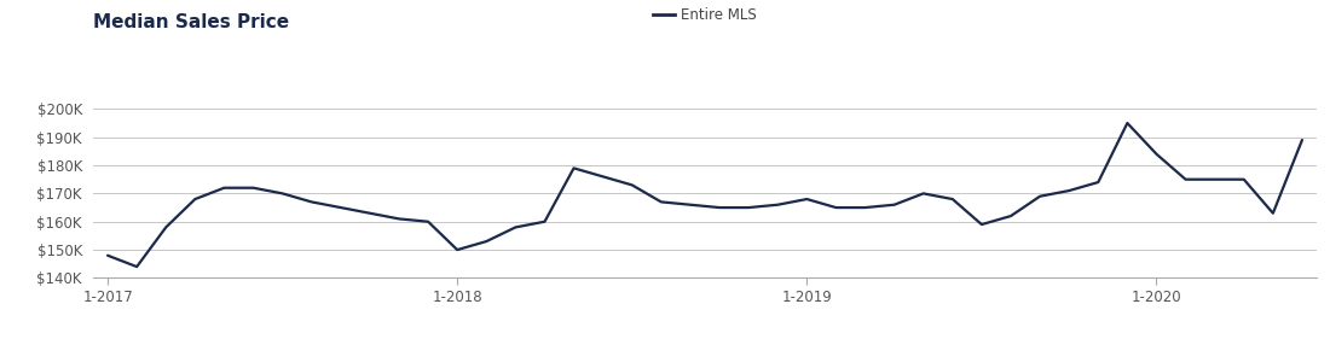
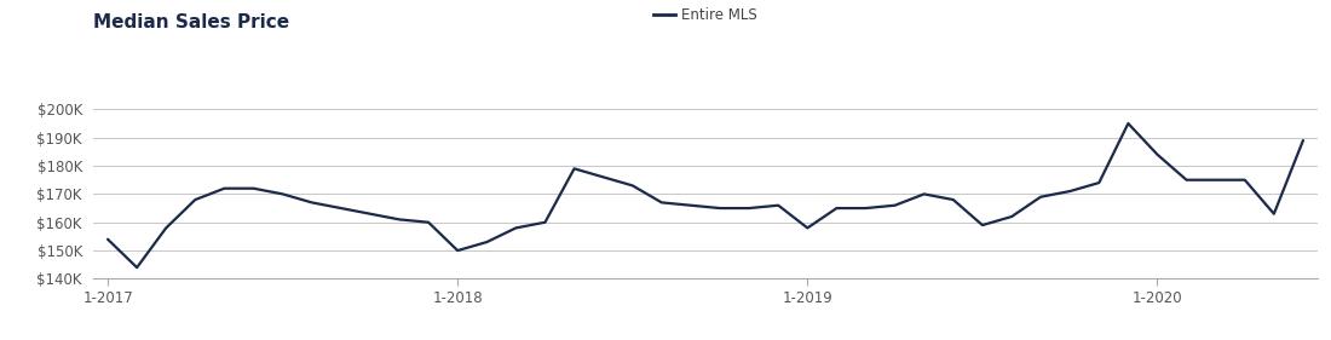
1-2017: $148K -> $154K
1-2019: $168K -> $158K
